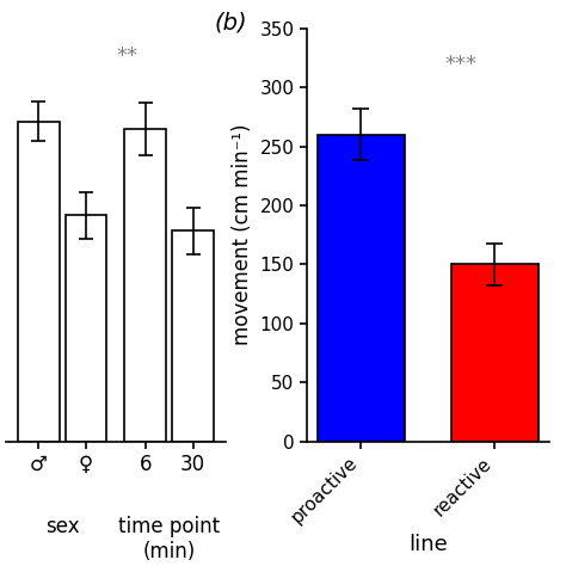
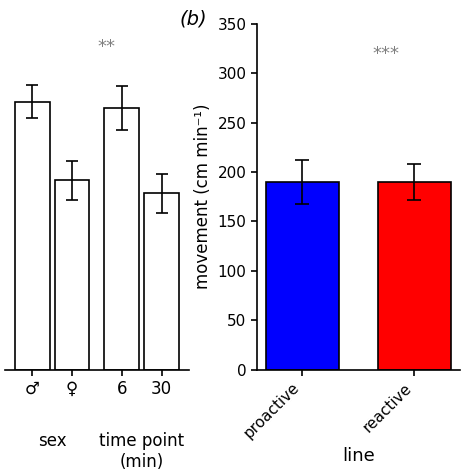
proactive: 260 -> 190
reactive: 150 -> 190
